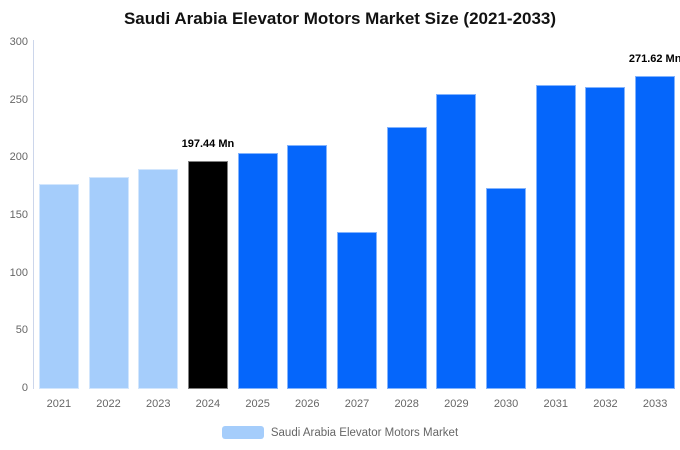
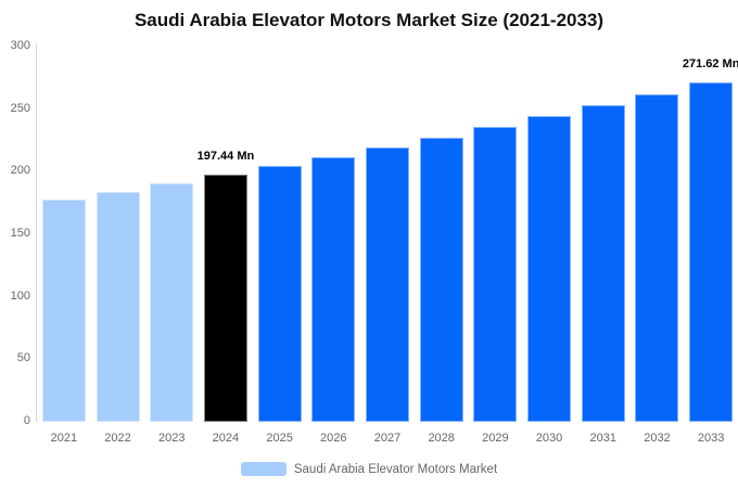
2027: 136 -> 220
2029: 256 -> 236
2030: 174 -> 244
2031: 264 -> 253
